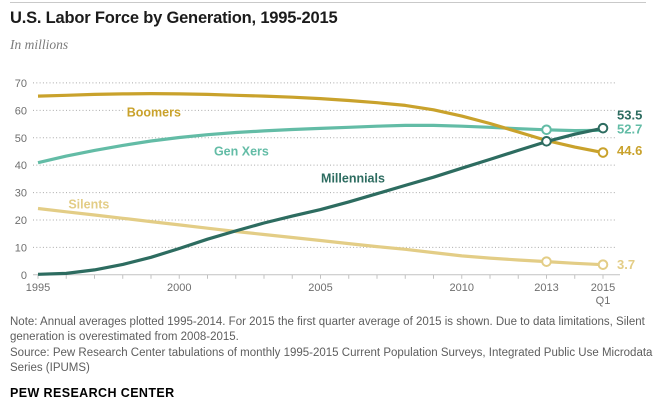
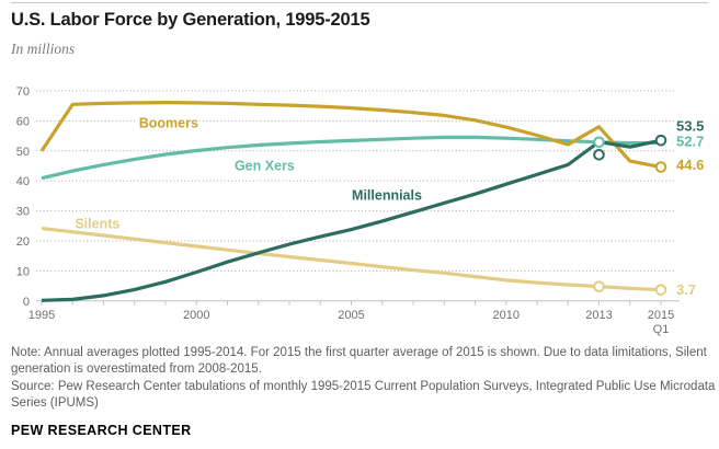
Boomers/1995: 65 -> 50
Boomers/2013: 49 -> 58
Millennials/2013: 49 -> 53
